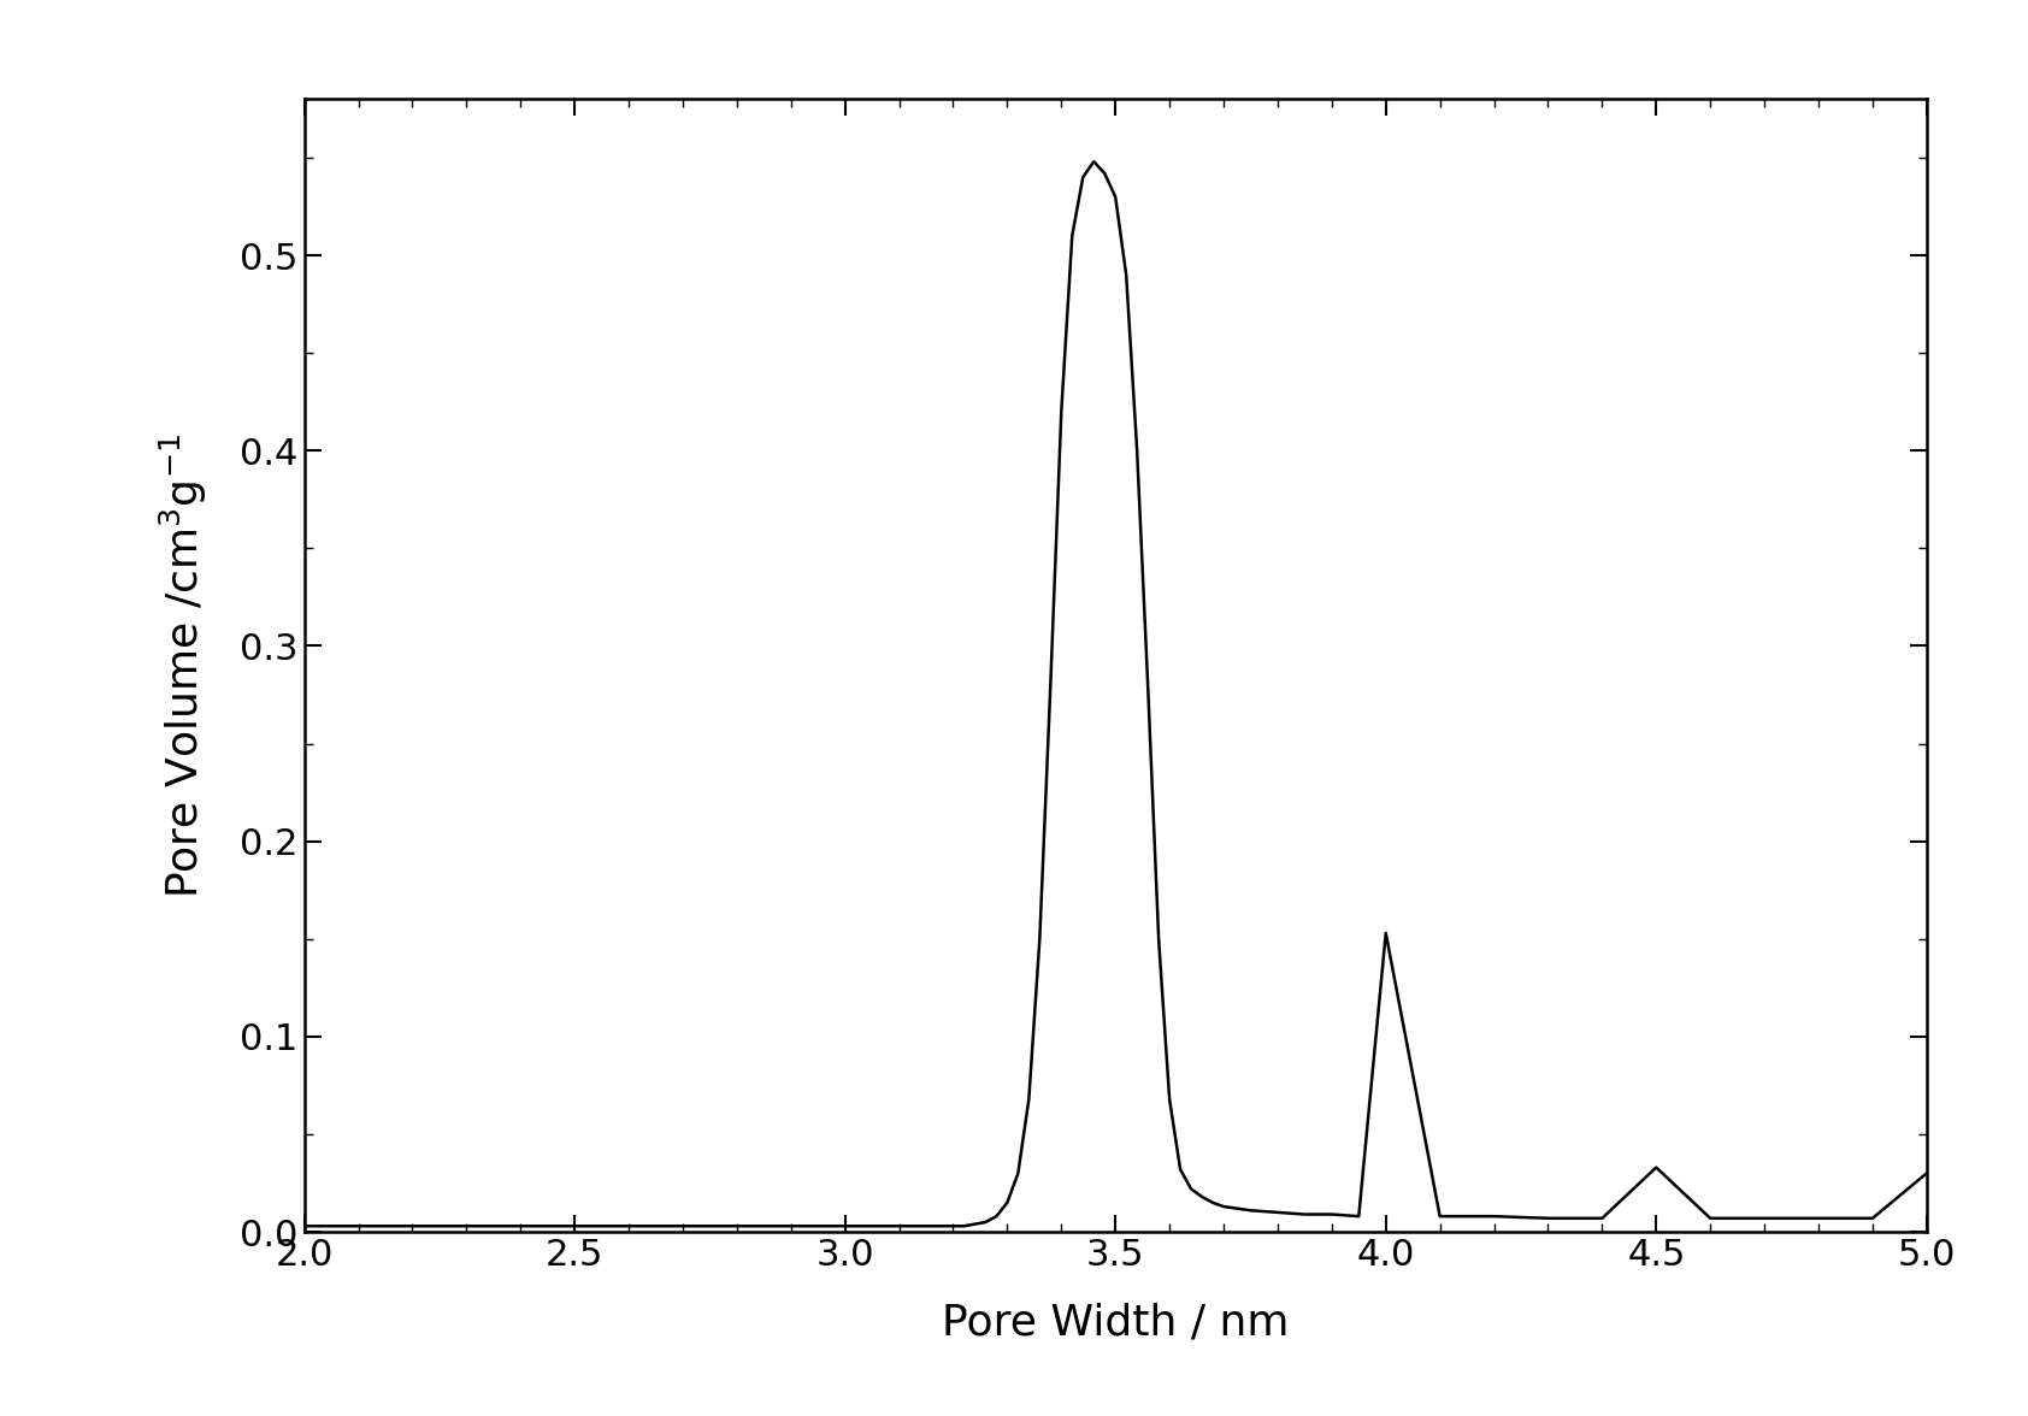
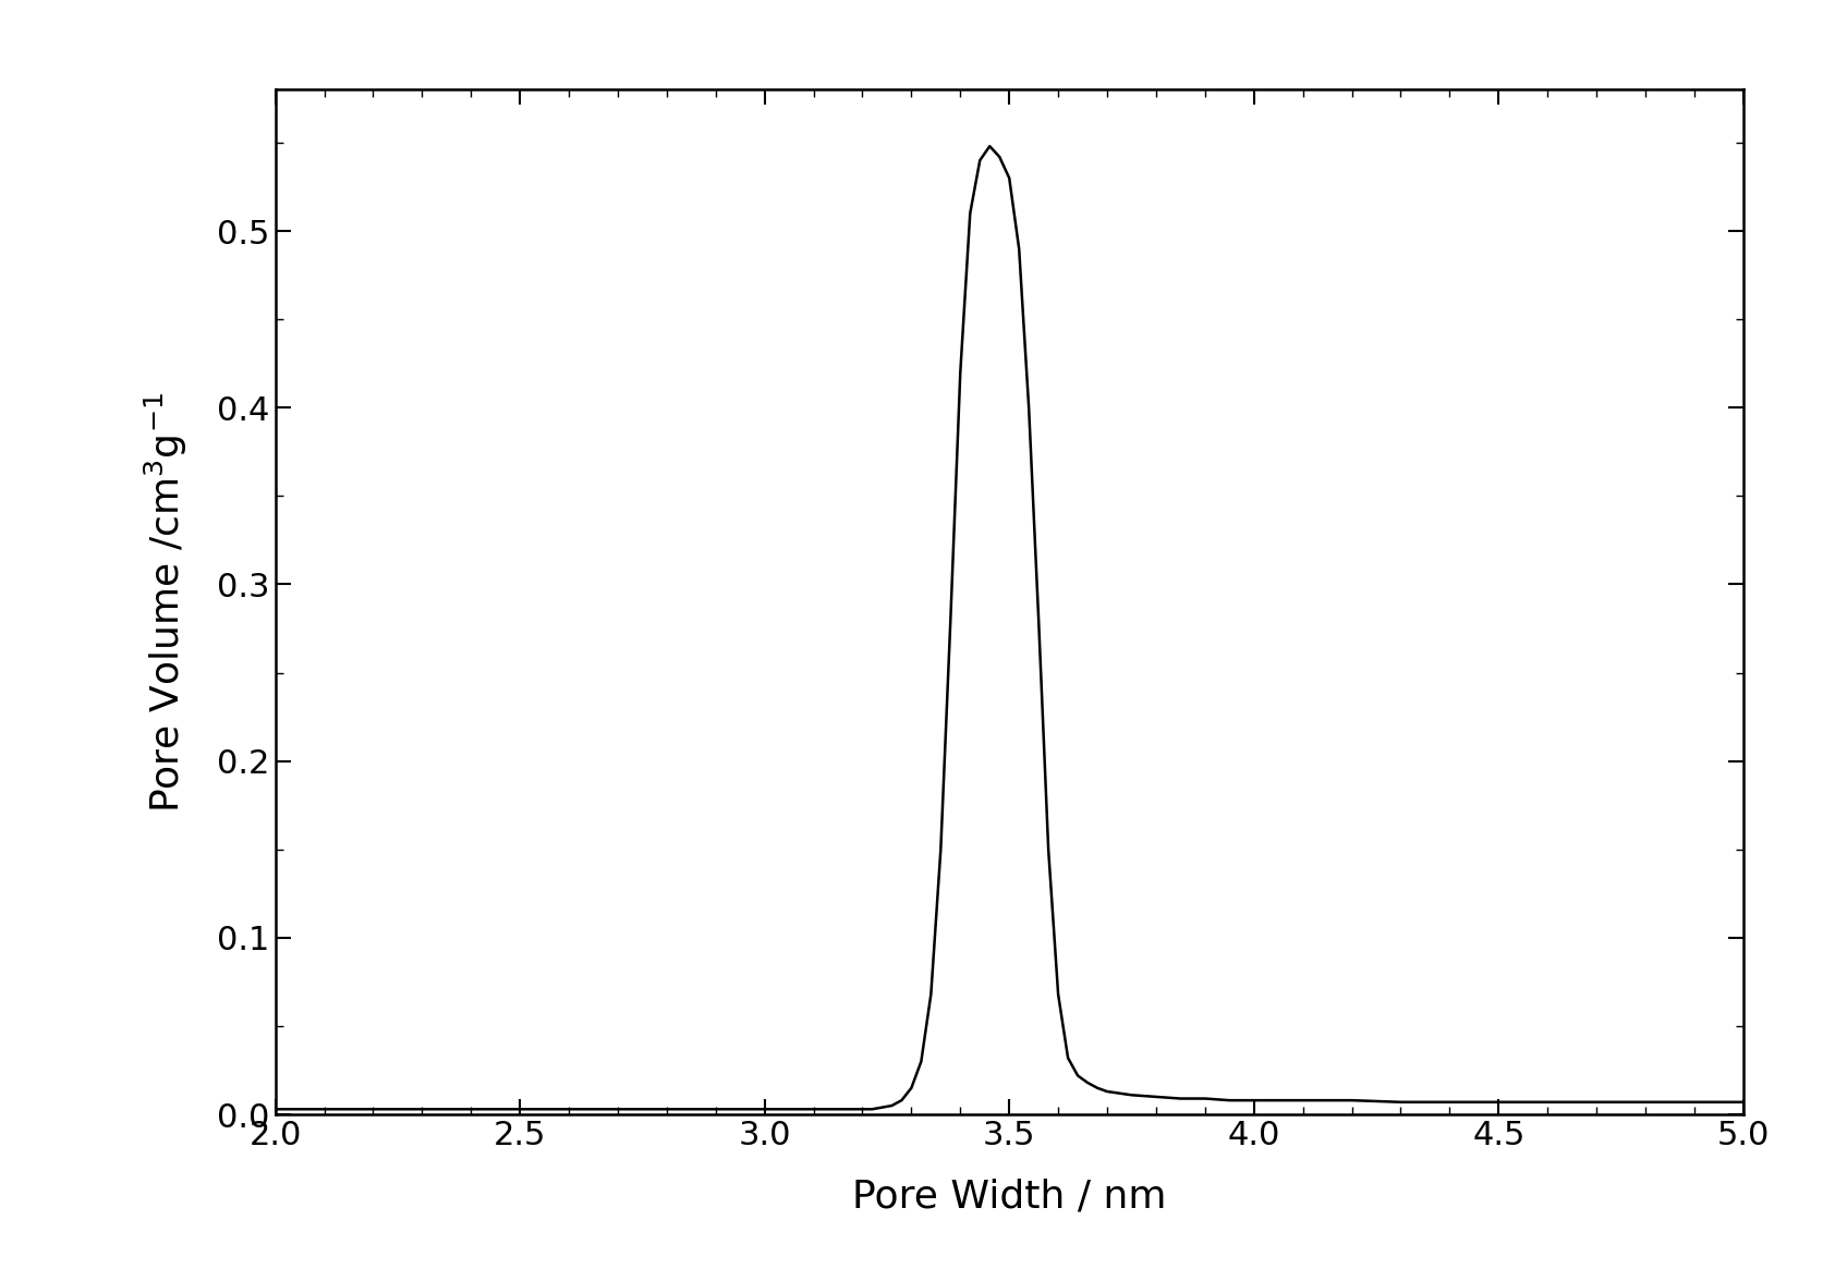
4.0: 0.153 -> 0.008
4.5: 0.033 -> 0.007
5.0: 0.030 -> 0.007
